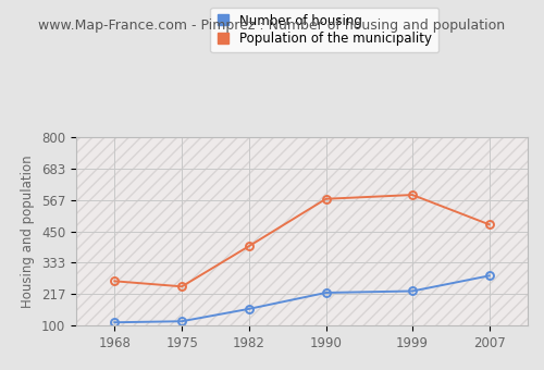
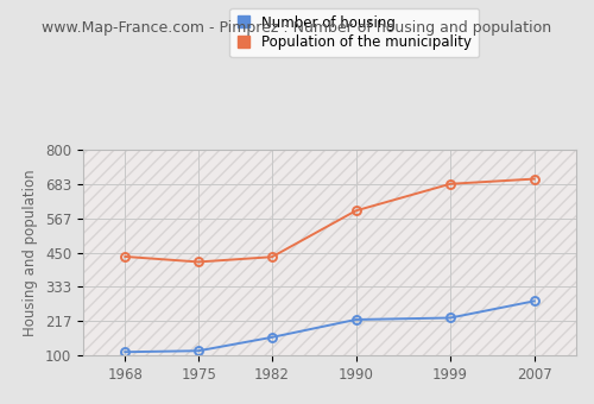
Population of the municipality/1968: 265 -> 436
Population of the municipality/1975: 245 -> 418
Population of the municipality/1982: 395 -> 435
Population of the municipality/1990: 570 -> 592
Population of the municipality/1999: 585 -> 683
Population of the municipality/2007: 475 -> 700
